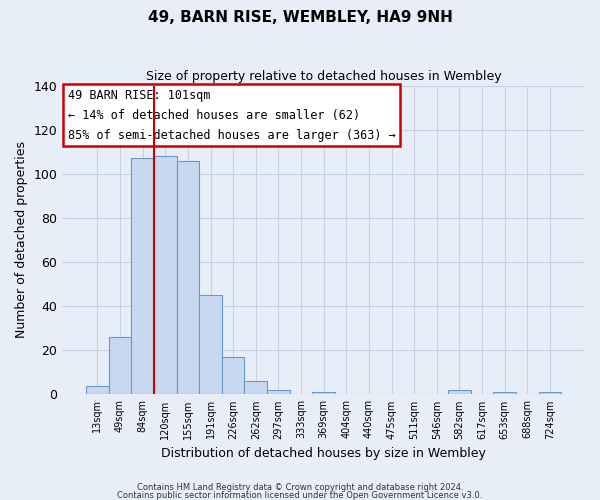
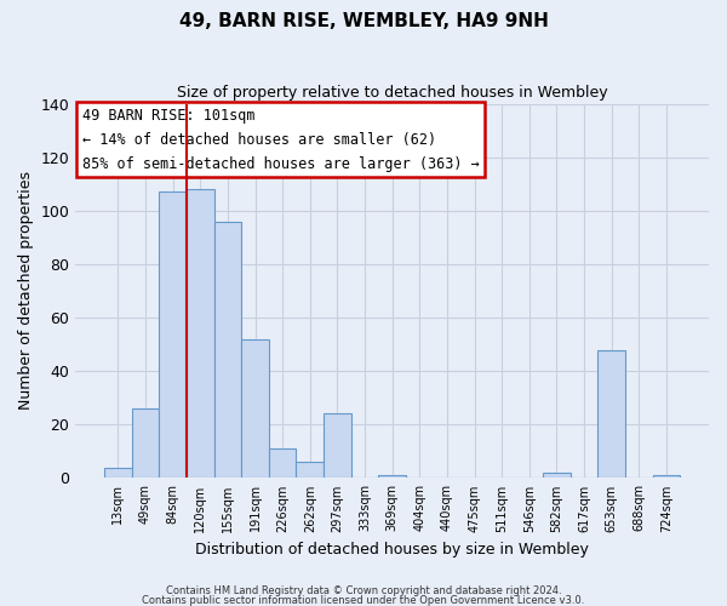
155sqm: 106 -> 96
191sqm: 45 -> 52
226sqm: 17 -> 11
297sqm: 2 -> 24
653sqm: 1 -> 48
